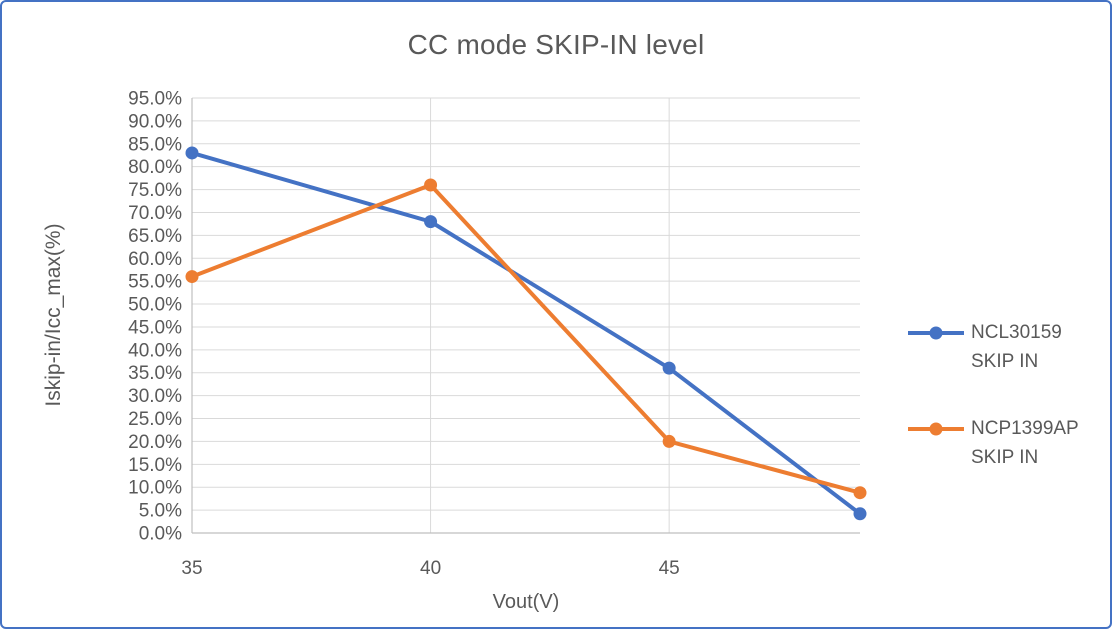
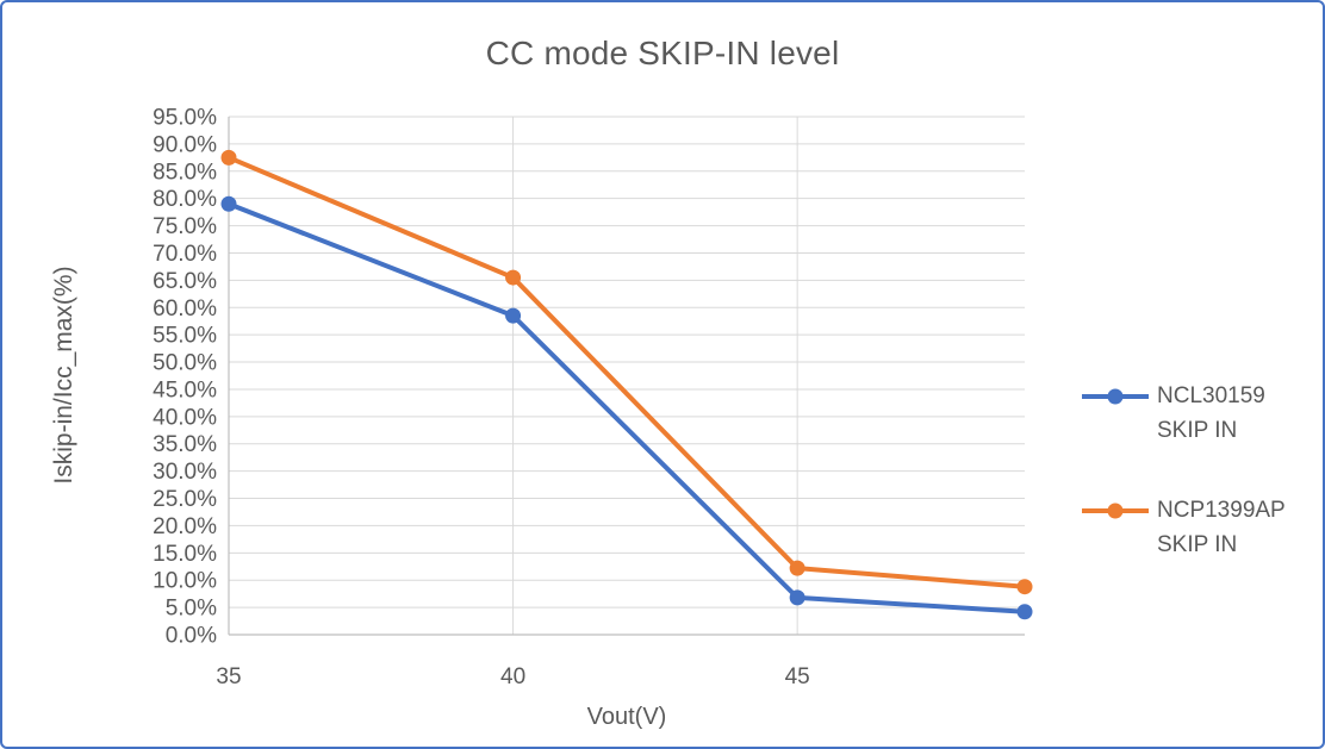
NCL30159 SKIP IN/35: 83% -> 79%
NCP1399AP SKIP IN/35: 56% -> 88%
NCL30159 SKIP IN/40: 68% -> 58%
NCP1399AP SKIP IN/40: 76% -> 66%
NCL30159 SKIP IN/45: 36% -> 7%
NCP1399AP SKIP IN/45: 20% -> 12%
